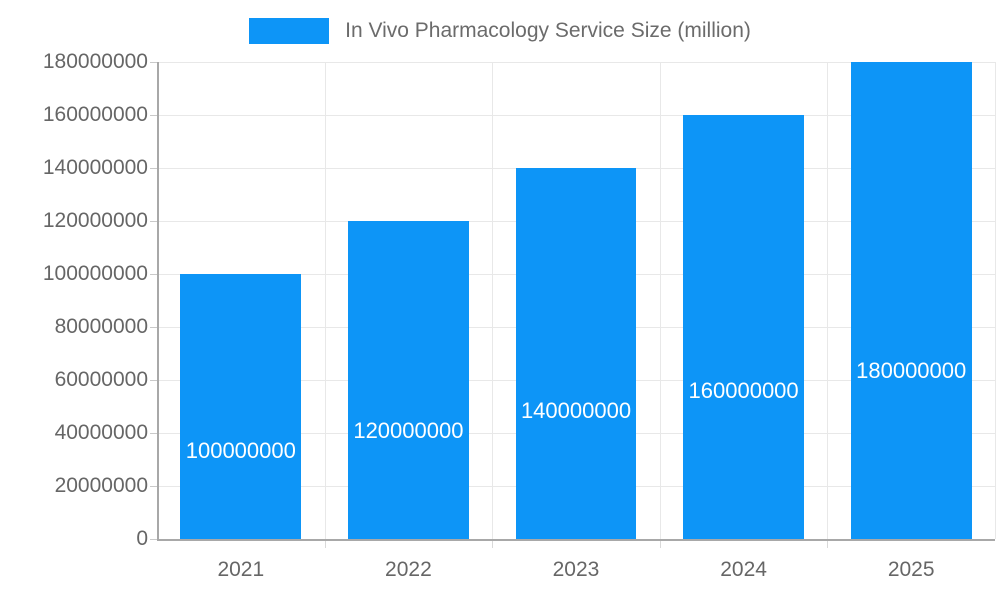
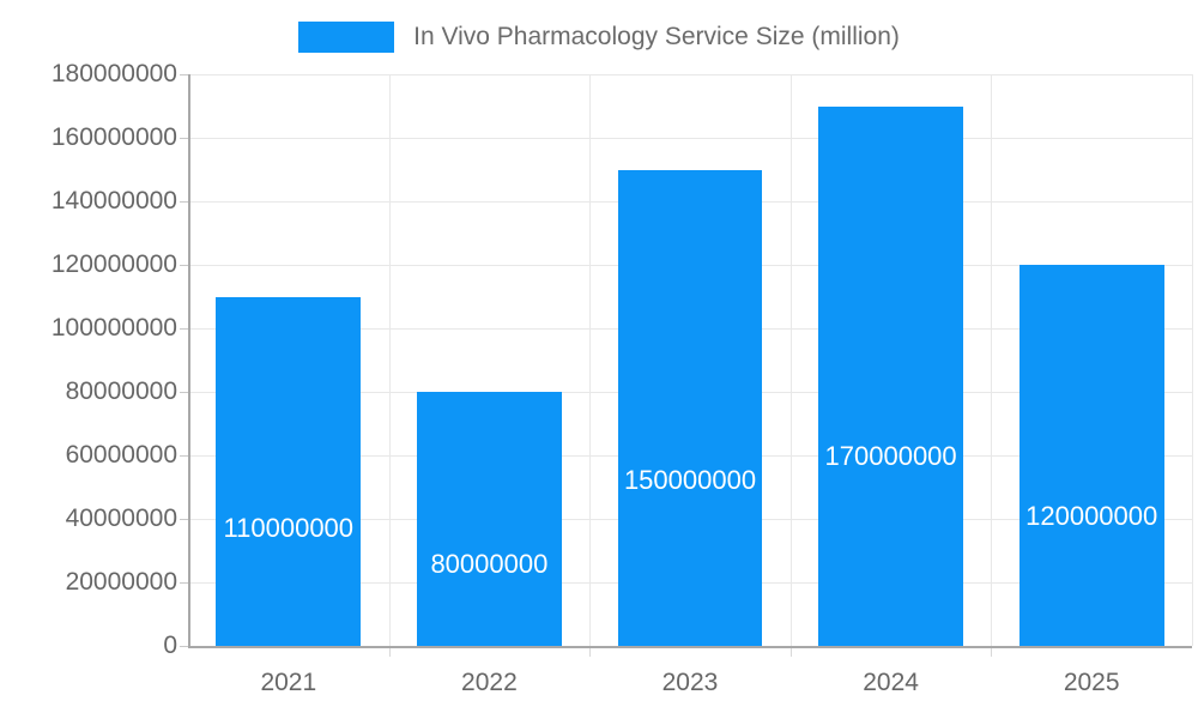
2021: 100000000 -> 110000000
2022: 120000000 -> 80000000
2023: 140000000 -> 150000000
2024: 160000000 -> 170000000
2025: 180000000 -> 120000000
